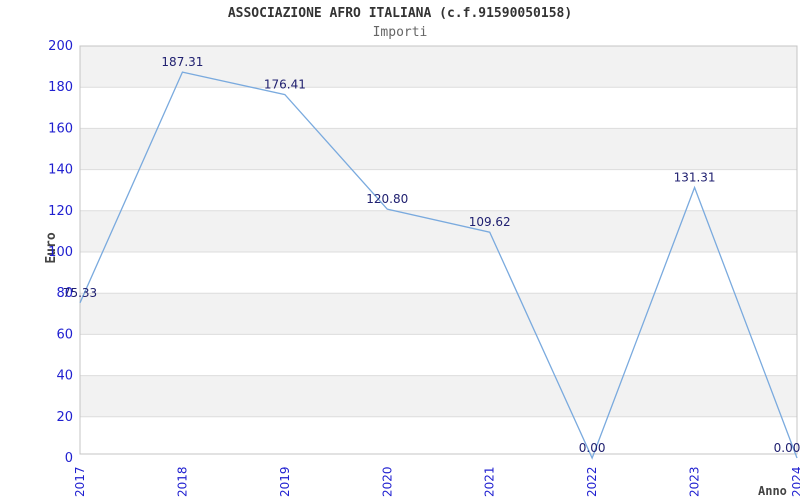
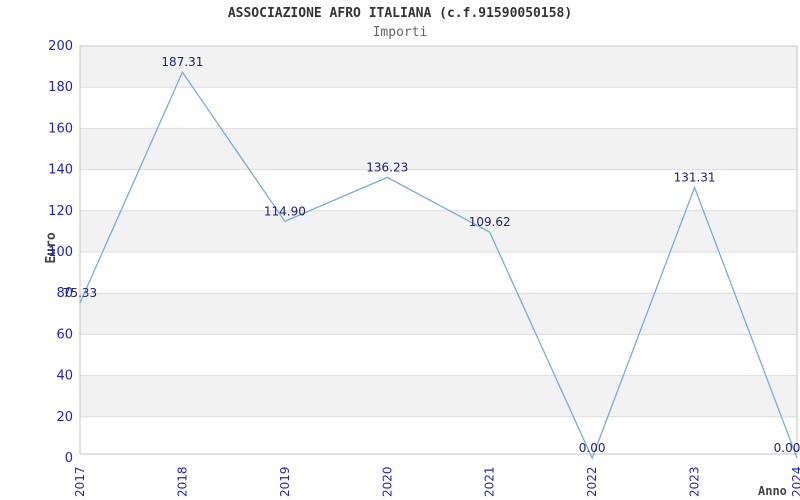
2019: 176.41 -> 114.90
2020: 120.80 -> 136.23
